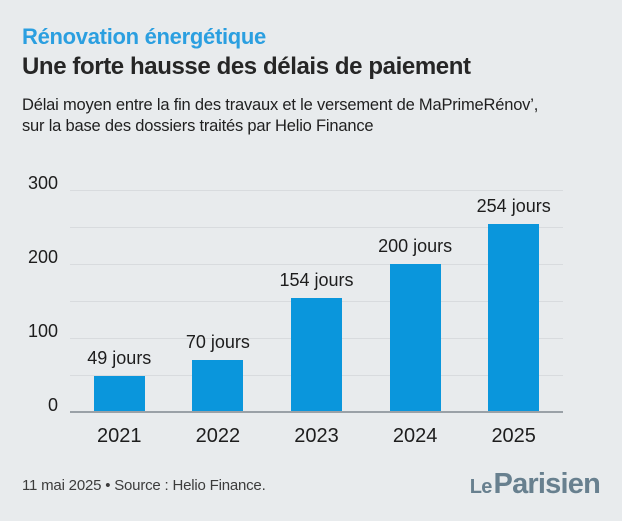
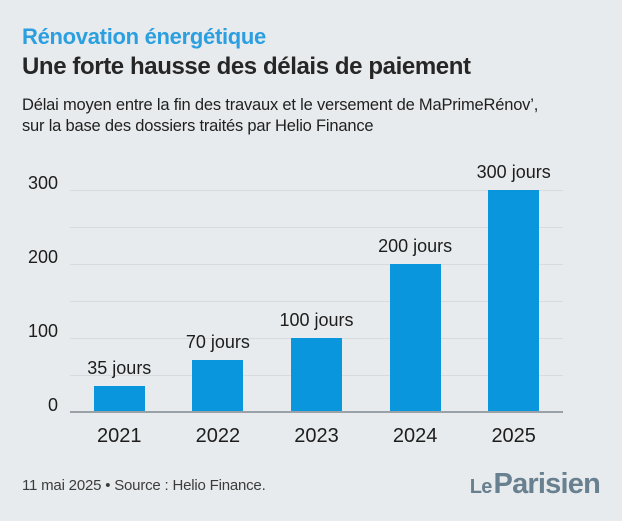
2021: 49 -> 35
2023: 154 -> 100
2025: 254 -> 300
